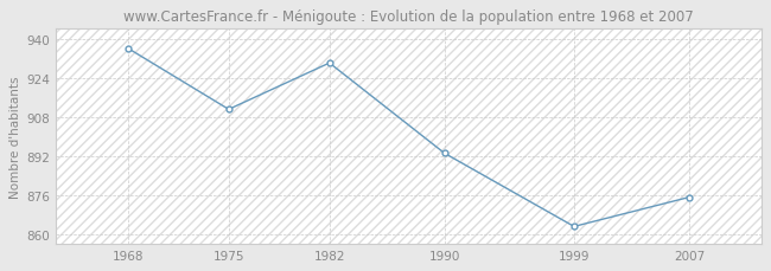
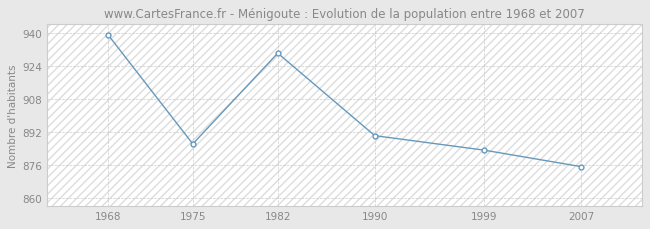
1968: 936 -> 939
1975: 911 -> 886
1990: 893 -> 890
1999: 863 -> 883
